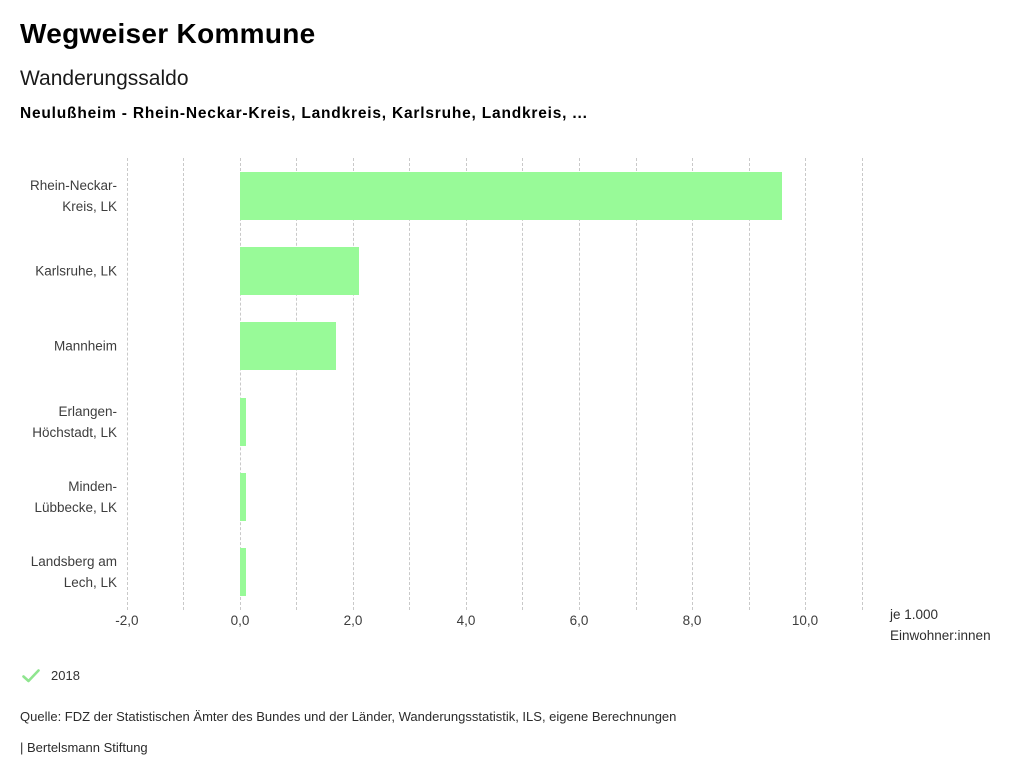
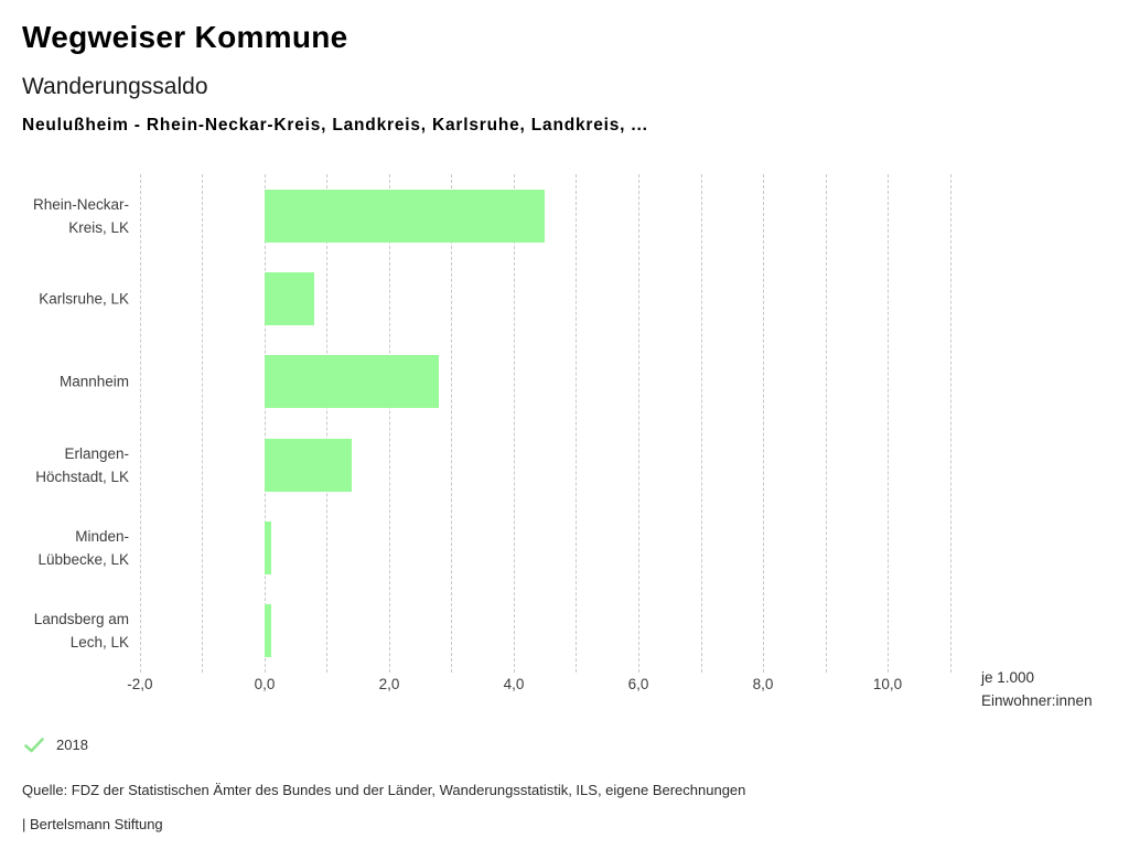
Rhein-Neckar-Kreis, LK: 9,6 -> 4,5
Karlsruhe, LK: 2,1 -> 0,8
Mannheim: 1,7 -> 2,8
Erlangen-Höchstadt, LK: 0,1 -> 1,4
